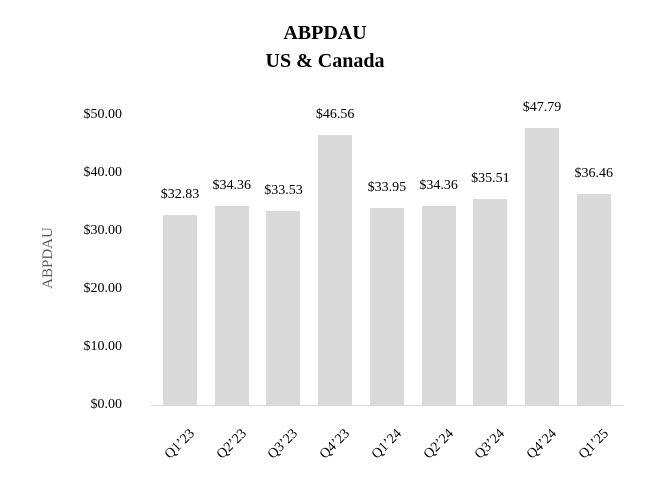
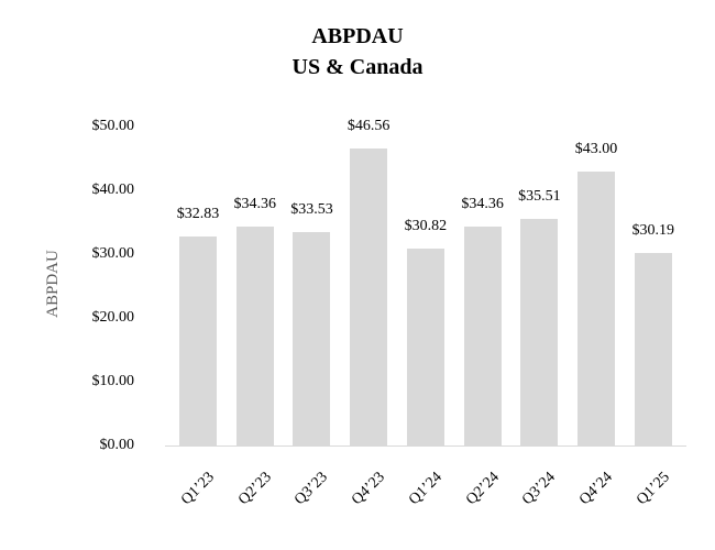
Q1’24: $33.95 -> $30.82
Q4’24: $47.79 -> $43.00
Q1’25: $36.46 -> $30.19
